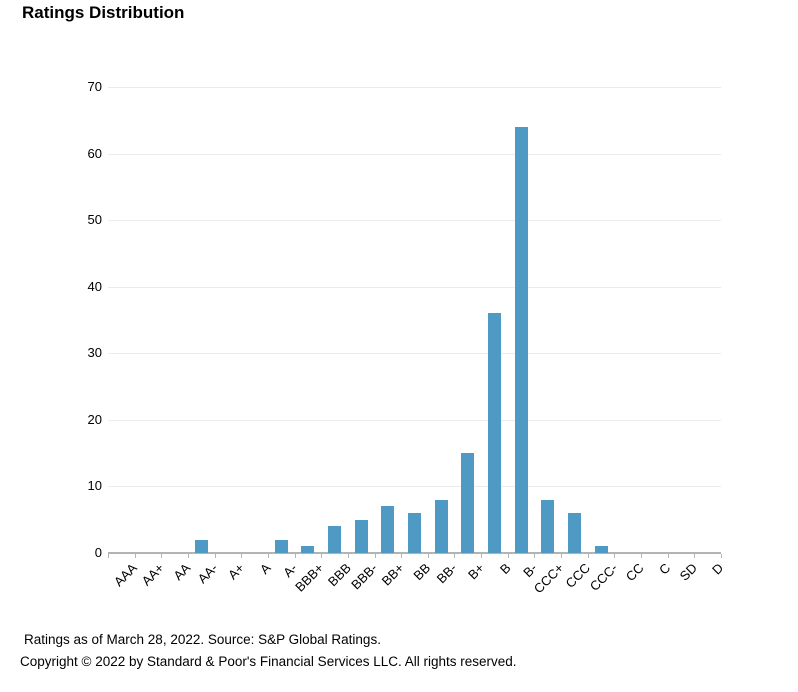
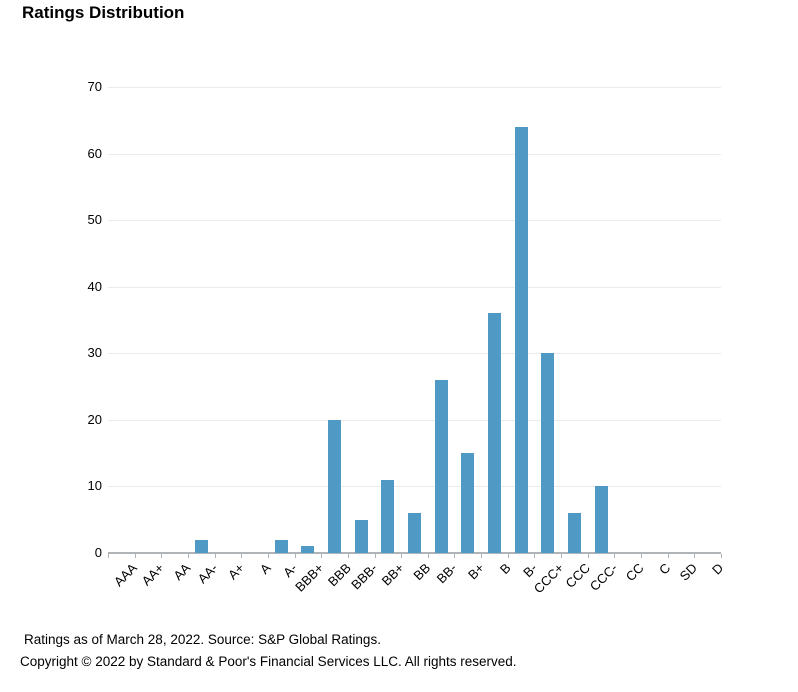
BBB: 4 -> 20
BB+: 7 -> 11
BB-: 8 -> 26
CCC+: 8 -> 30
CCC-: 1 -> 10
